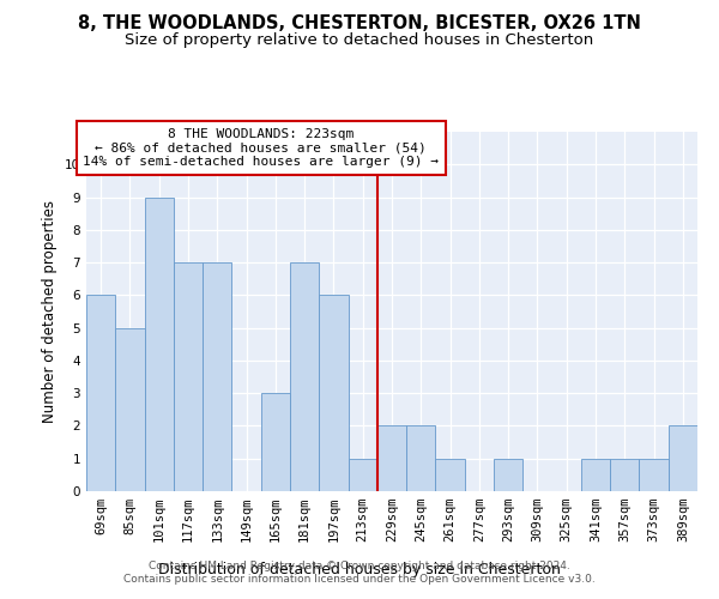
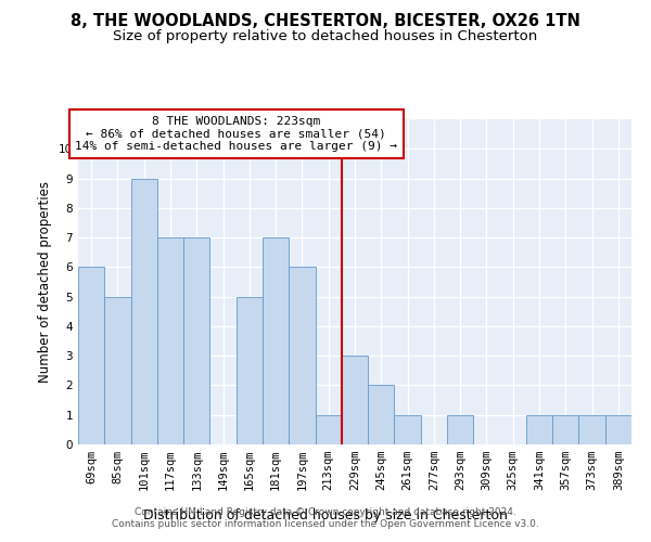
165sqm: 3 -> 5
229sqm: 2 -> 3
389sqm: 2 -> 1
